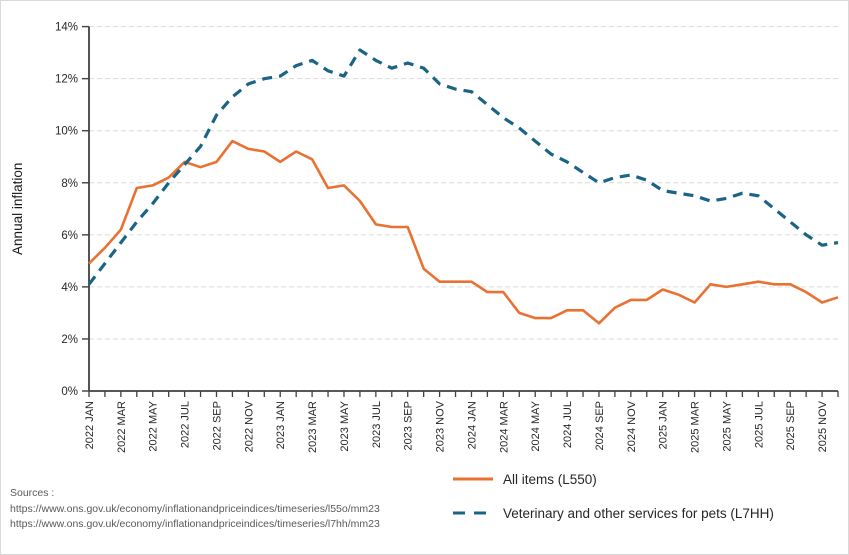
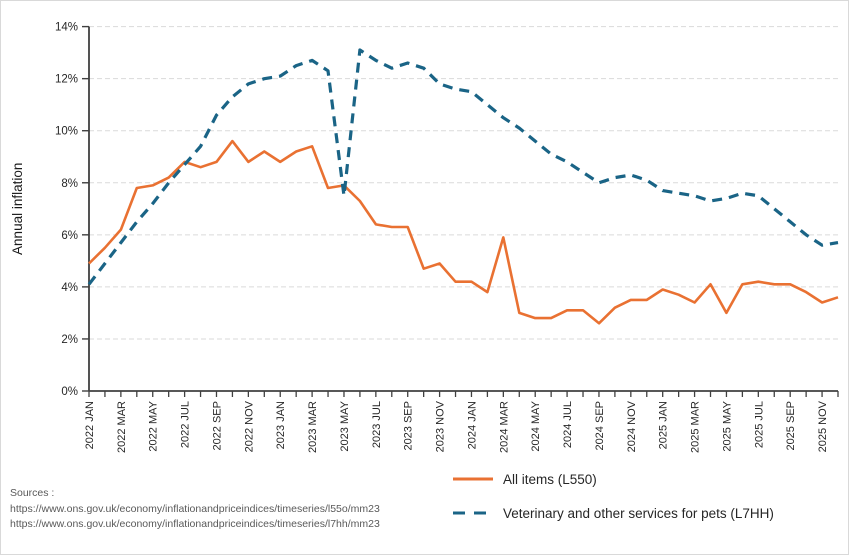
All items (L550)/2022 NOV: 9.3% -> 8.8%
All items (L550)/2023 MAR: 8.9% -> 9.4%
Veterinary and other services for pets (L7HH)/2023 MAY: 12.1% -> 7.5%
All items (L550)/2023 NOV: 4.2% -> 4.9%
All items (L550)/2024 MAR: 3.8% -> 5.9%
All items (L550)/2025 MAY: 4.0% -> 3.0%
